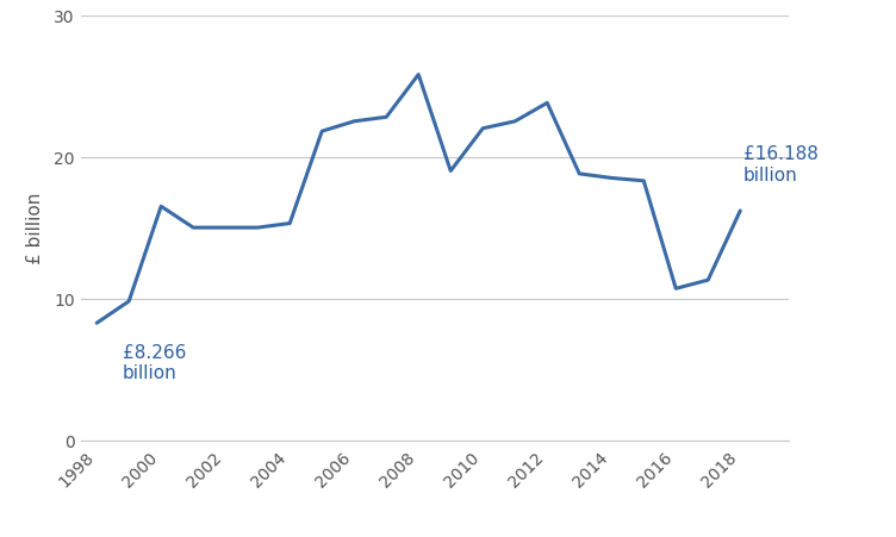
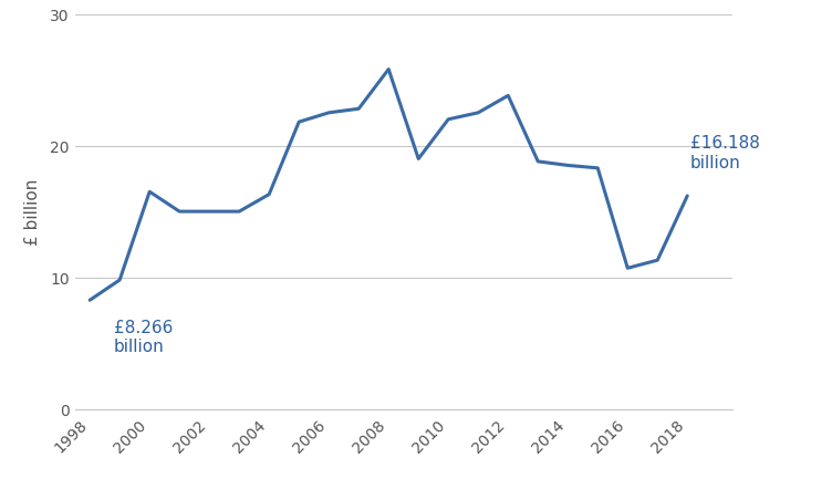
2004: 15.3 -> 16.3
